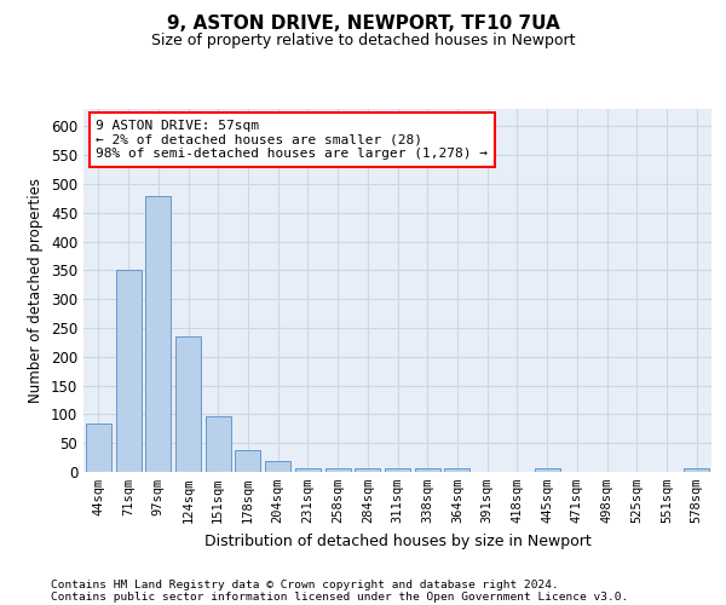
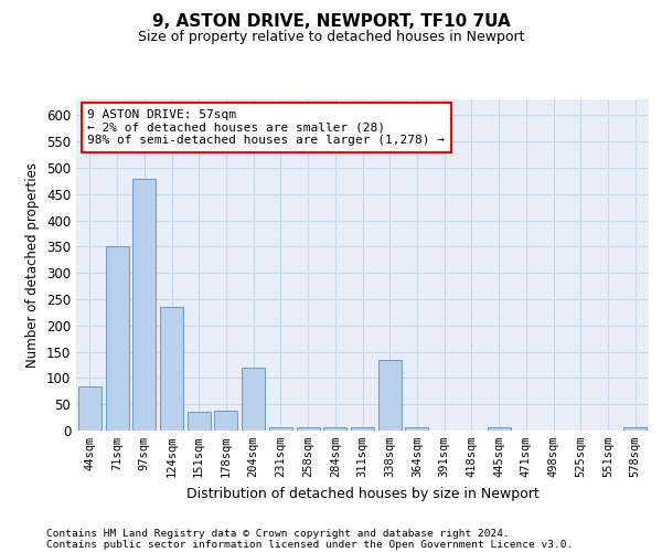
151sqm: 97 -> 35
204sqm: 18 -> 120
338sqm: 7 -> 135
